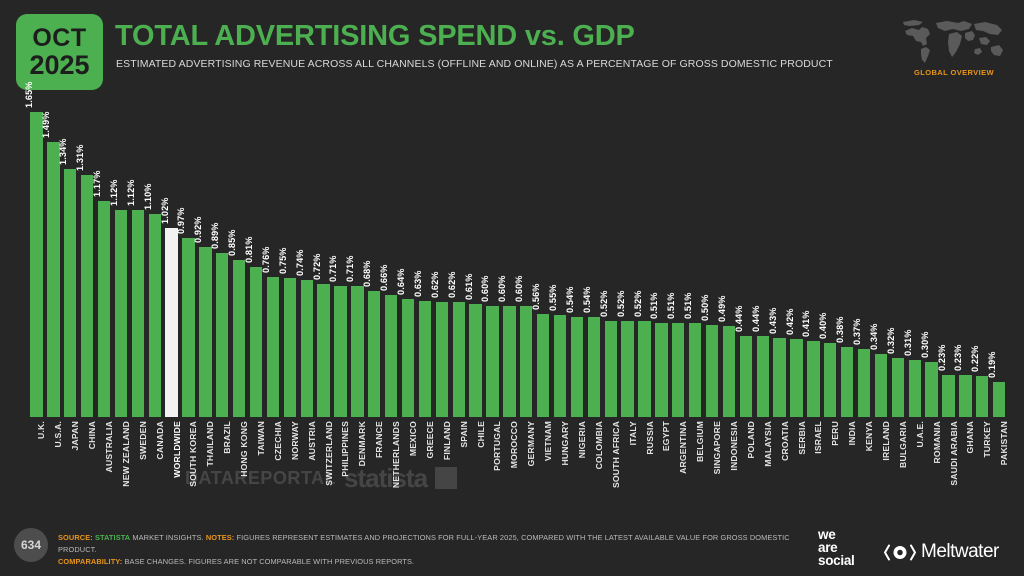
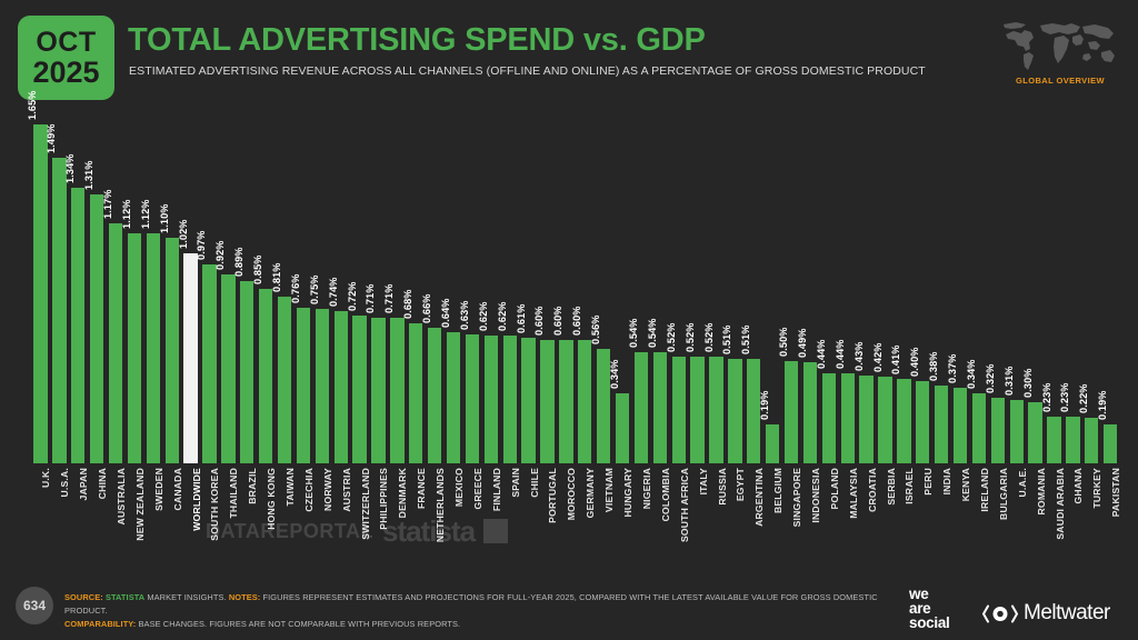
HUNGARY: 0.55% -> 0.34%
BELGIUM: 0.51% -> 0.19%
